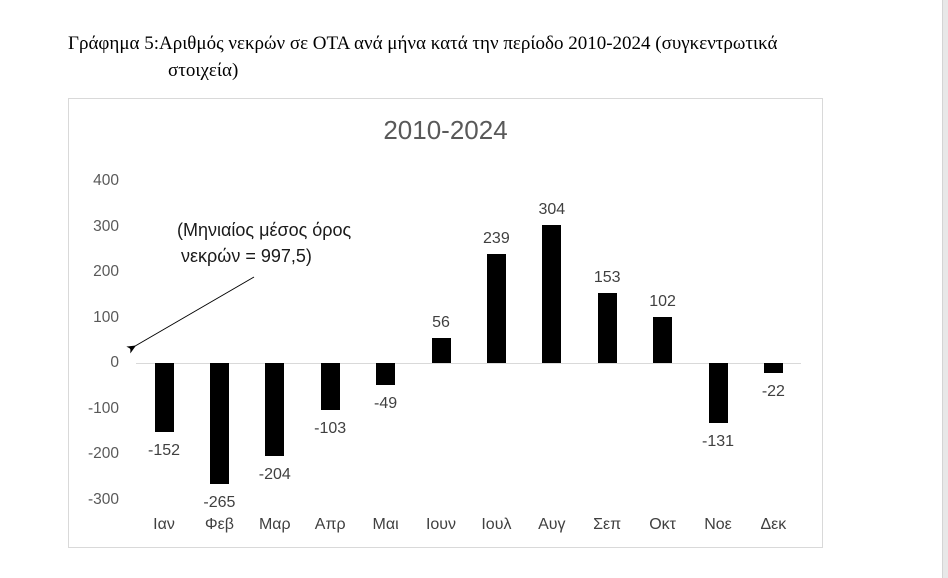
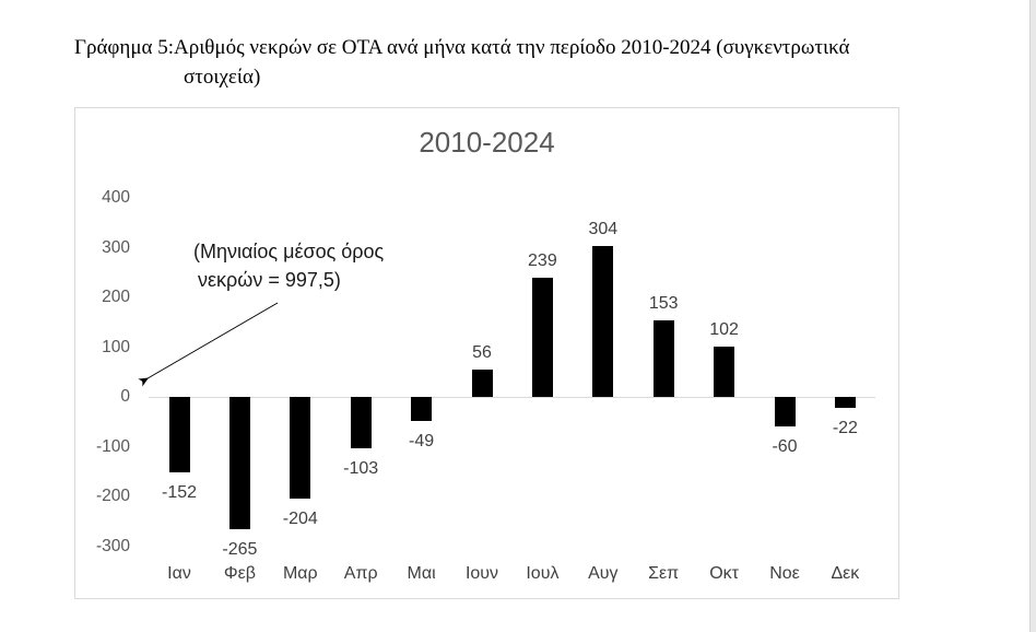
Νοε: -131 -> -60
